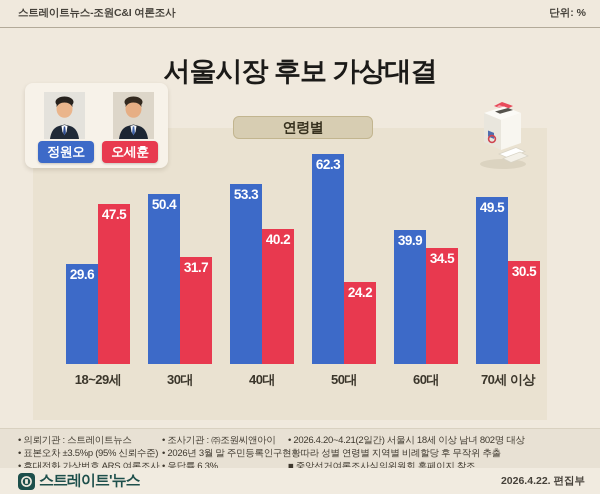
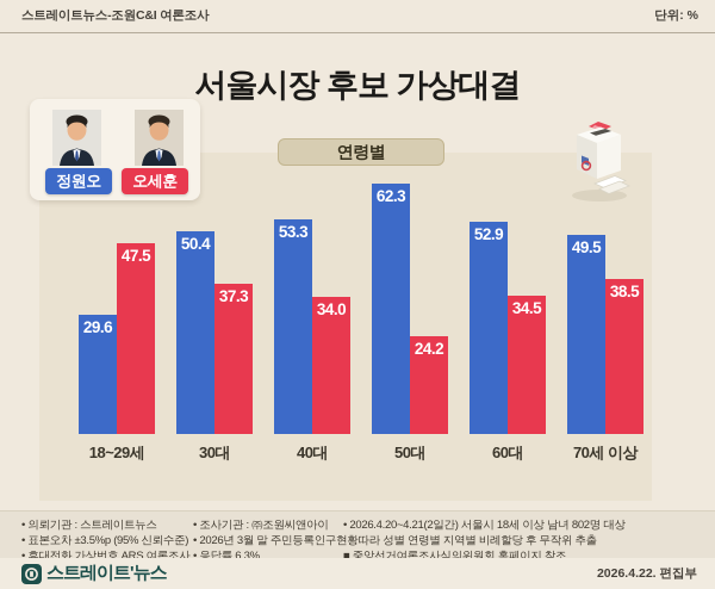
오세훈/30대: 31.7 -> 37.3
오세훈/40대: 40.2 -> 34.0
정원오/60대: 39.9 -> 52.9
오세훈/70세 이상: 30.5 -> 38.5
